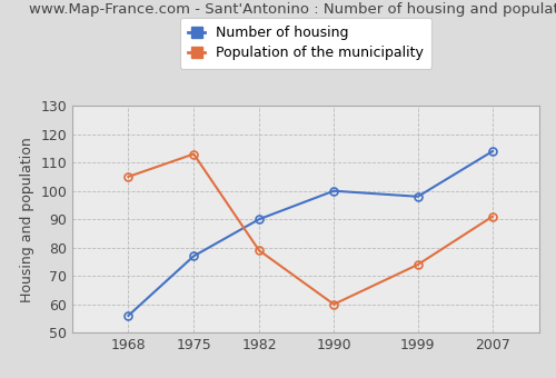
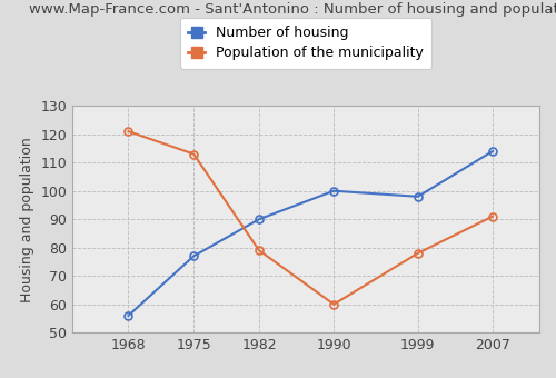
Population of the municipality/1968: 105 -> 121
Population of the municipality/1999: 74 -> 78
